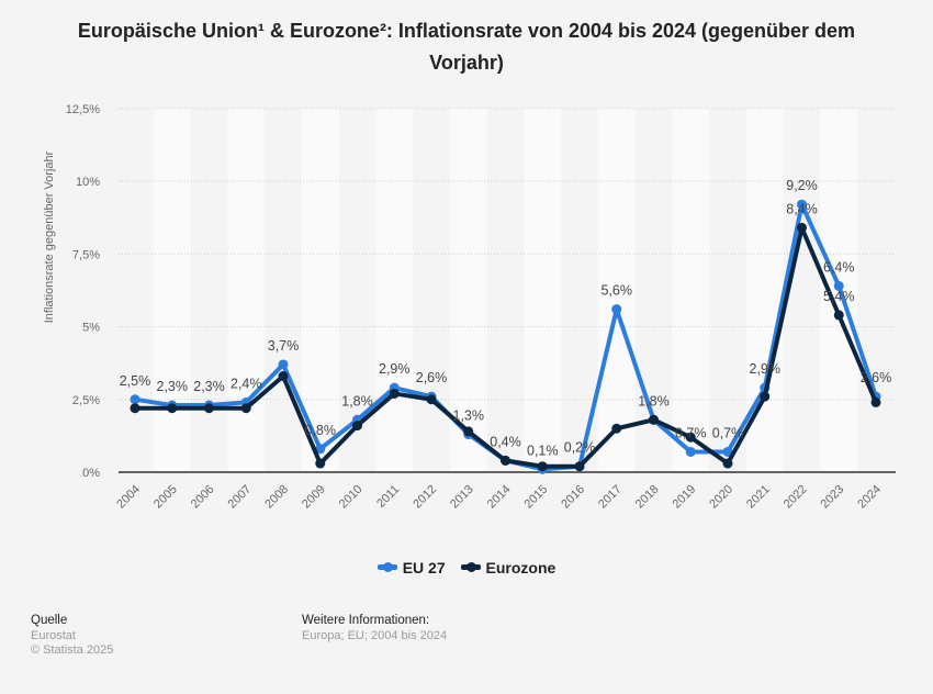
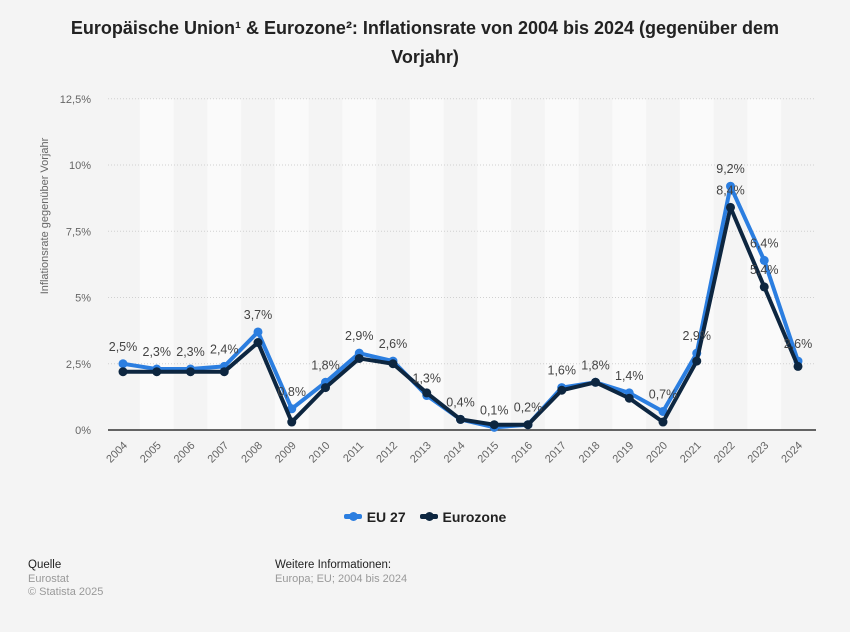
EU 27/2017: 5,6% -> 1,6%
EU 27/2019: 0,7% -> 1,4%
